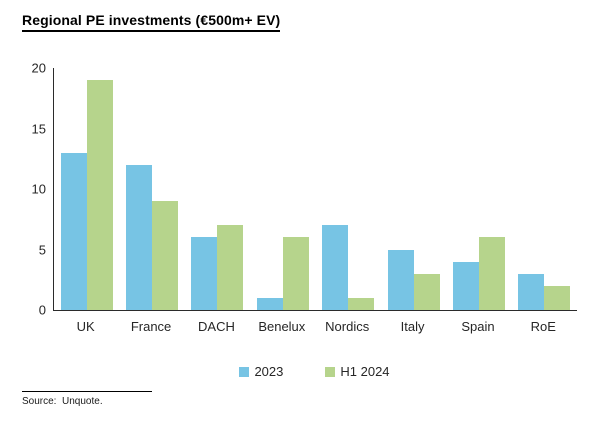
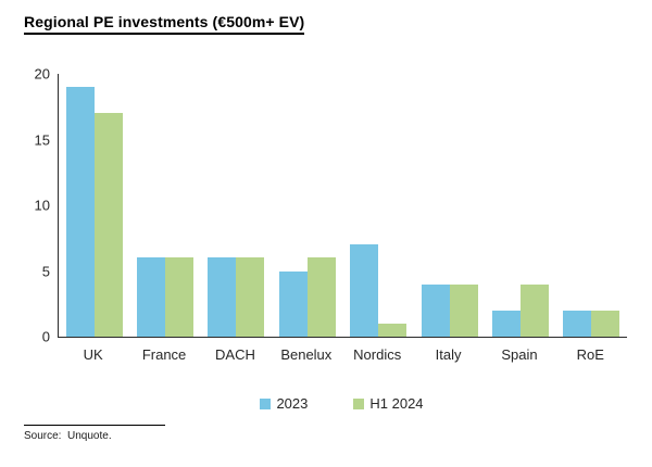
2023/UK: 13 -> 19
H1 2024/UK: 19 -> 17
2023/France: 12 -> 6
H1 2024/France: 9 -> 6
H1 2024/DACH: 7 -> 6
2023/Benelux: 1 -> 5
2023/Italy: 5 -> 4
H1 2024/Italy: 3 -> 4
2023/Spain: 4 -> 2
H1 2024/Spain: 6 -> 4
2023/RoE: 3 -> 2
